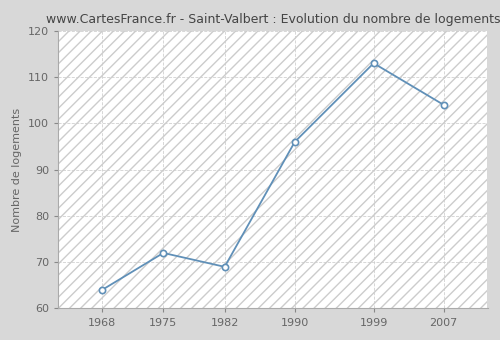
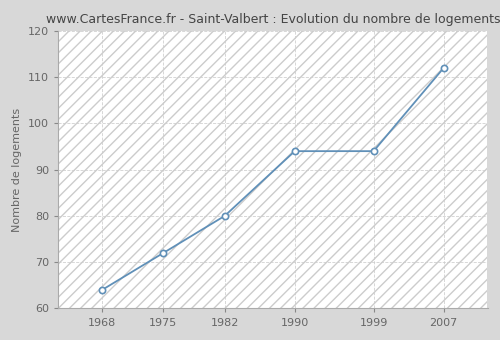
1982: 69 -> 80
1990: 96 -> 94
1999: 113 -> 94
2007: 104 -> 112
